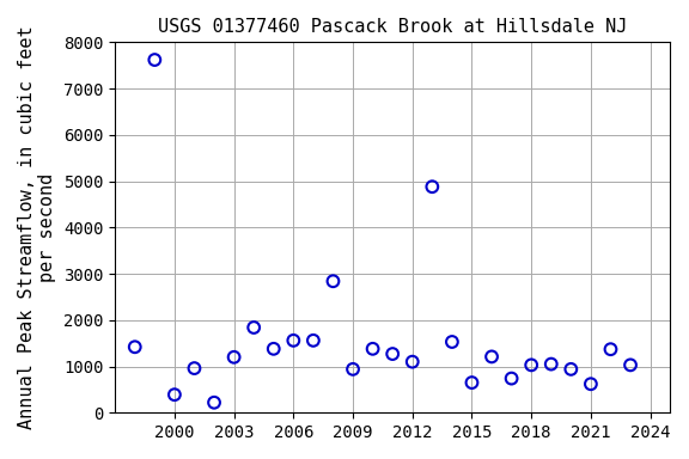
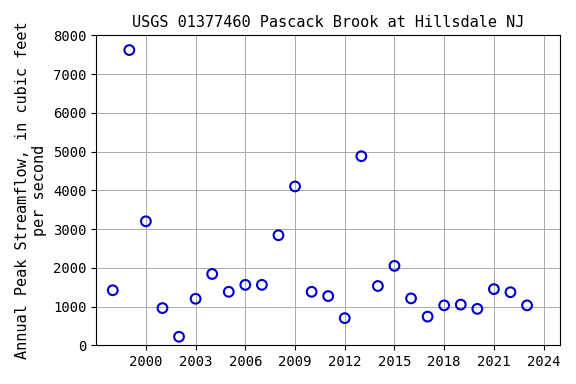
2000: 390 -> 3200
2009: 940 -> 4100
2012: 1100 -> 700
2015: 650 -> 2050
2021: 620 -> 1450
